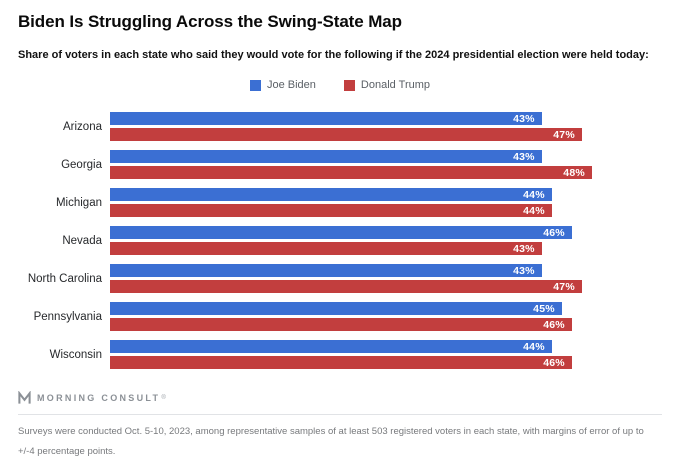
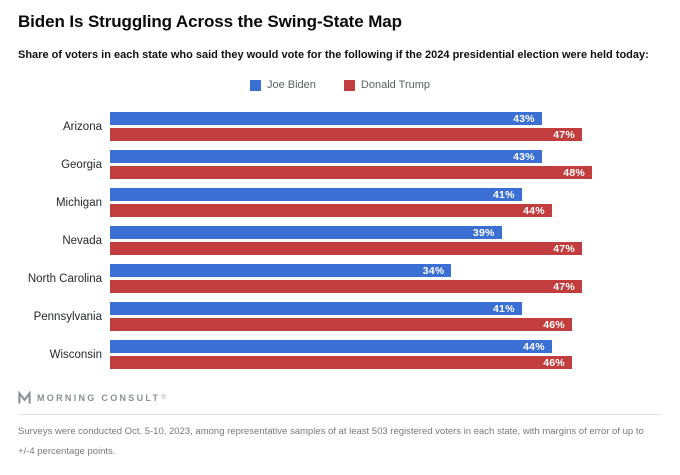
Joe Biden/Michigan: 44% -> 41%
Joe Biden/Nevada: 46% -> 39%
Donald Trump/Nevada: 43% -> 47%
Joe Biden/North Carolina: 43% -> 34%
Joe Biden/Pennsylvania: 45% -> 41%
